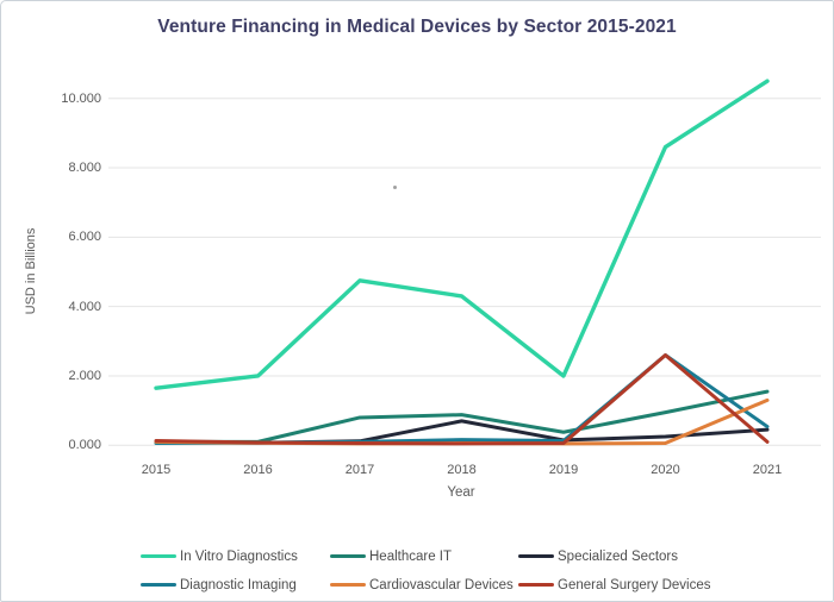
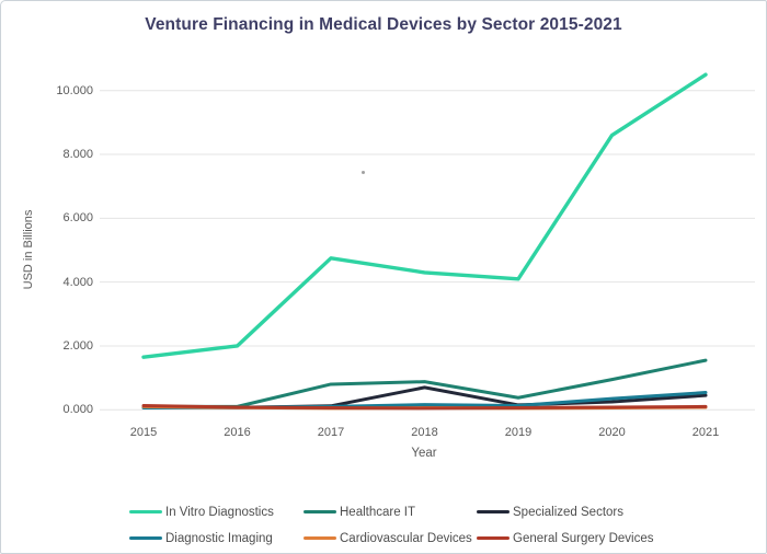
In Vitro Diagnostics/2019: 2.0 -> 4.1
Diagnostic Imaging/2020: 2.6 -> 0.3
General Surgery Devices/2020: 2.6 -> 0.1
Cardiovascular Devices/2021: 1.3 -> 0.1
